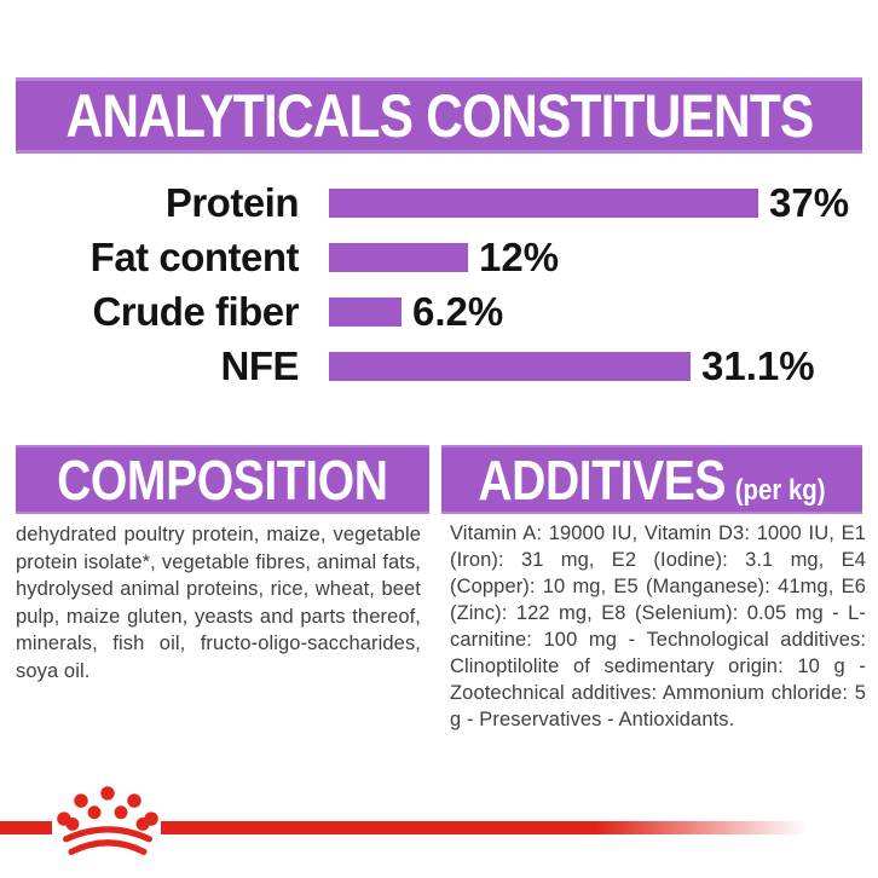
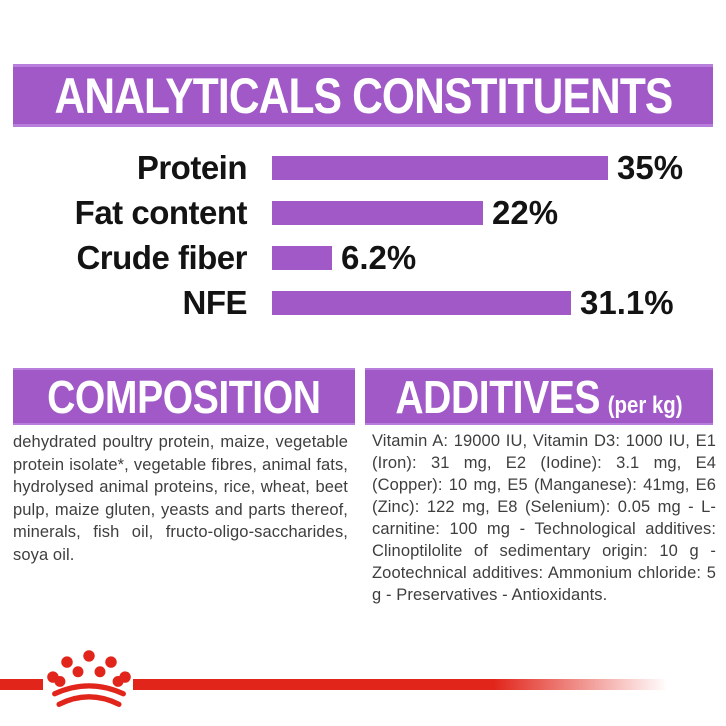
Protein: 37% -> 35%
Fat content: 12% -> 22%
